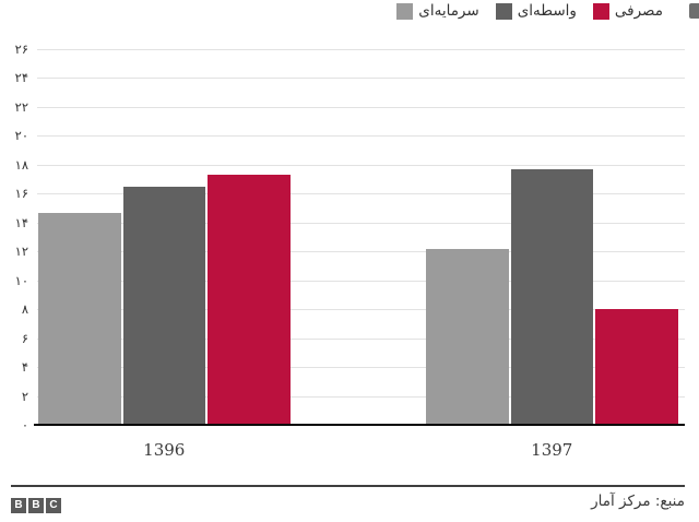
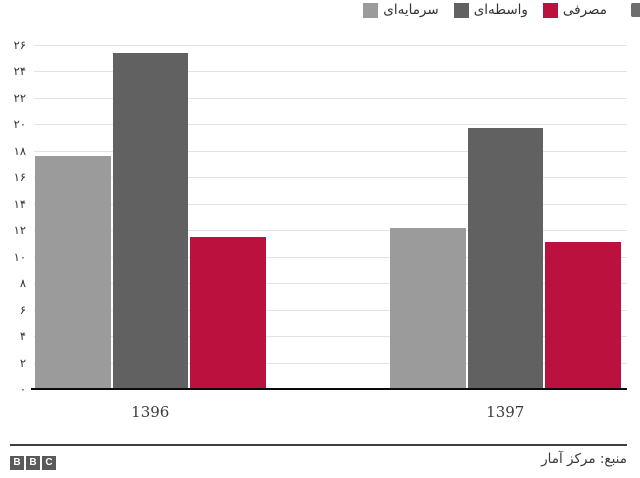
مصرفی/1396: 17.3 -> 11.5
واسطه‌ای/1396: 16.5 -> 25.4
سرمایه‌ای/1396: 14.7 -> 17.6
مصرفی/1397: 8.0 -> 11.1
واسطه‌ای/1397: 17.7 -> 19.7
